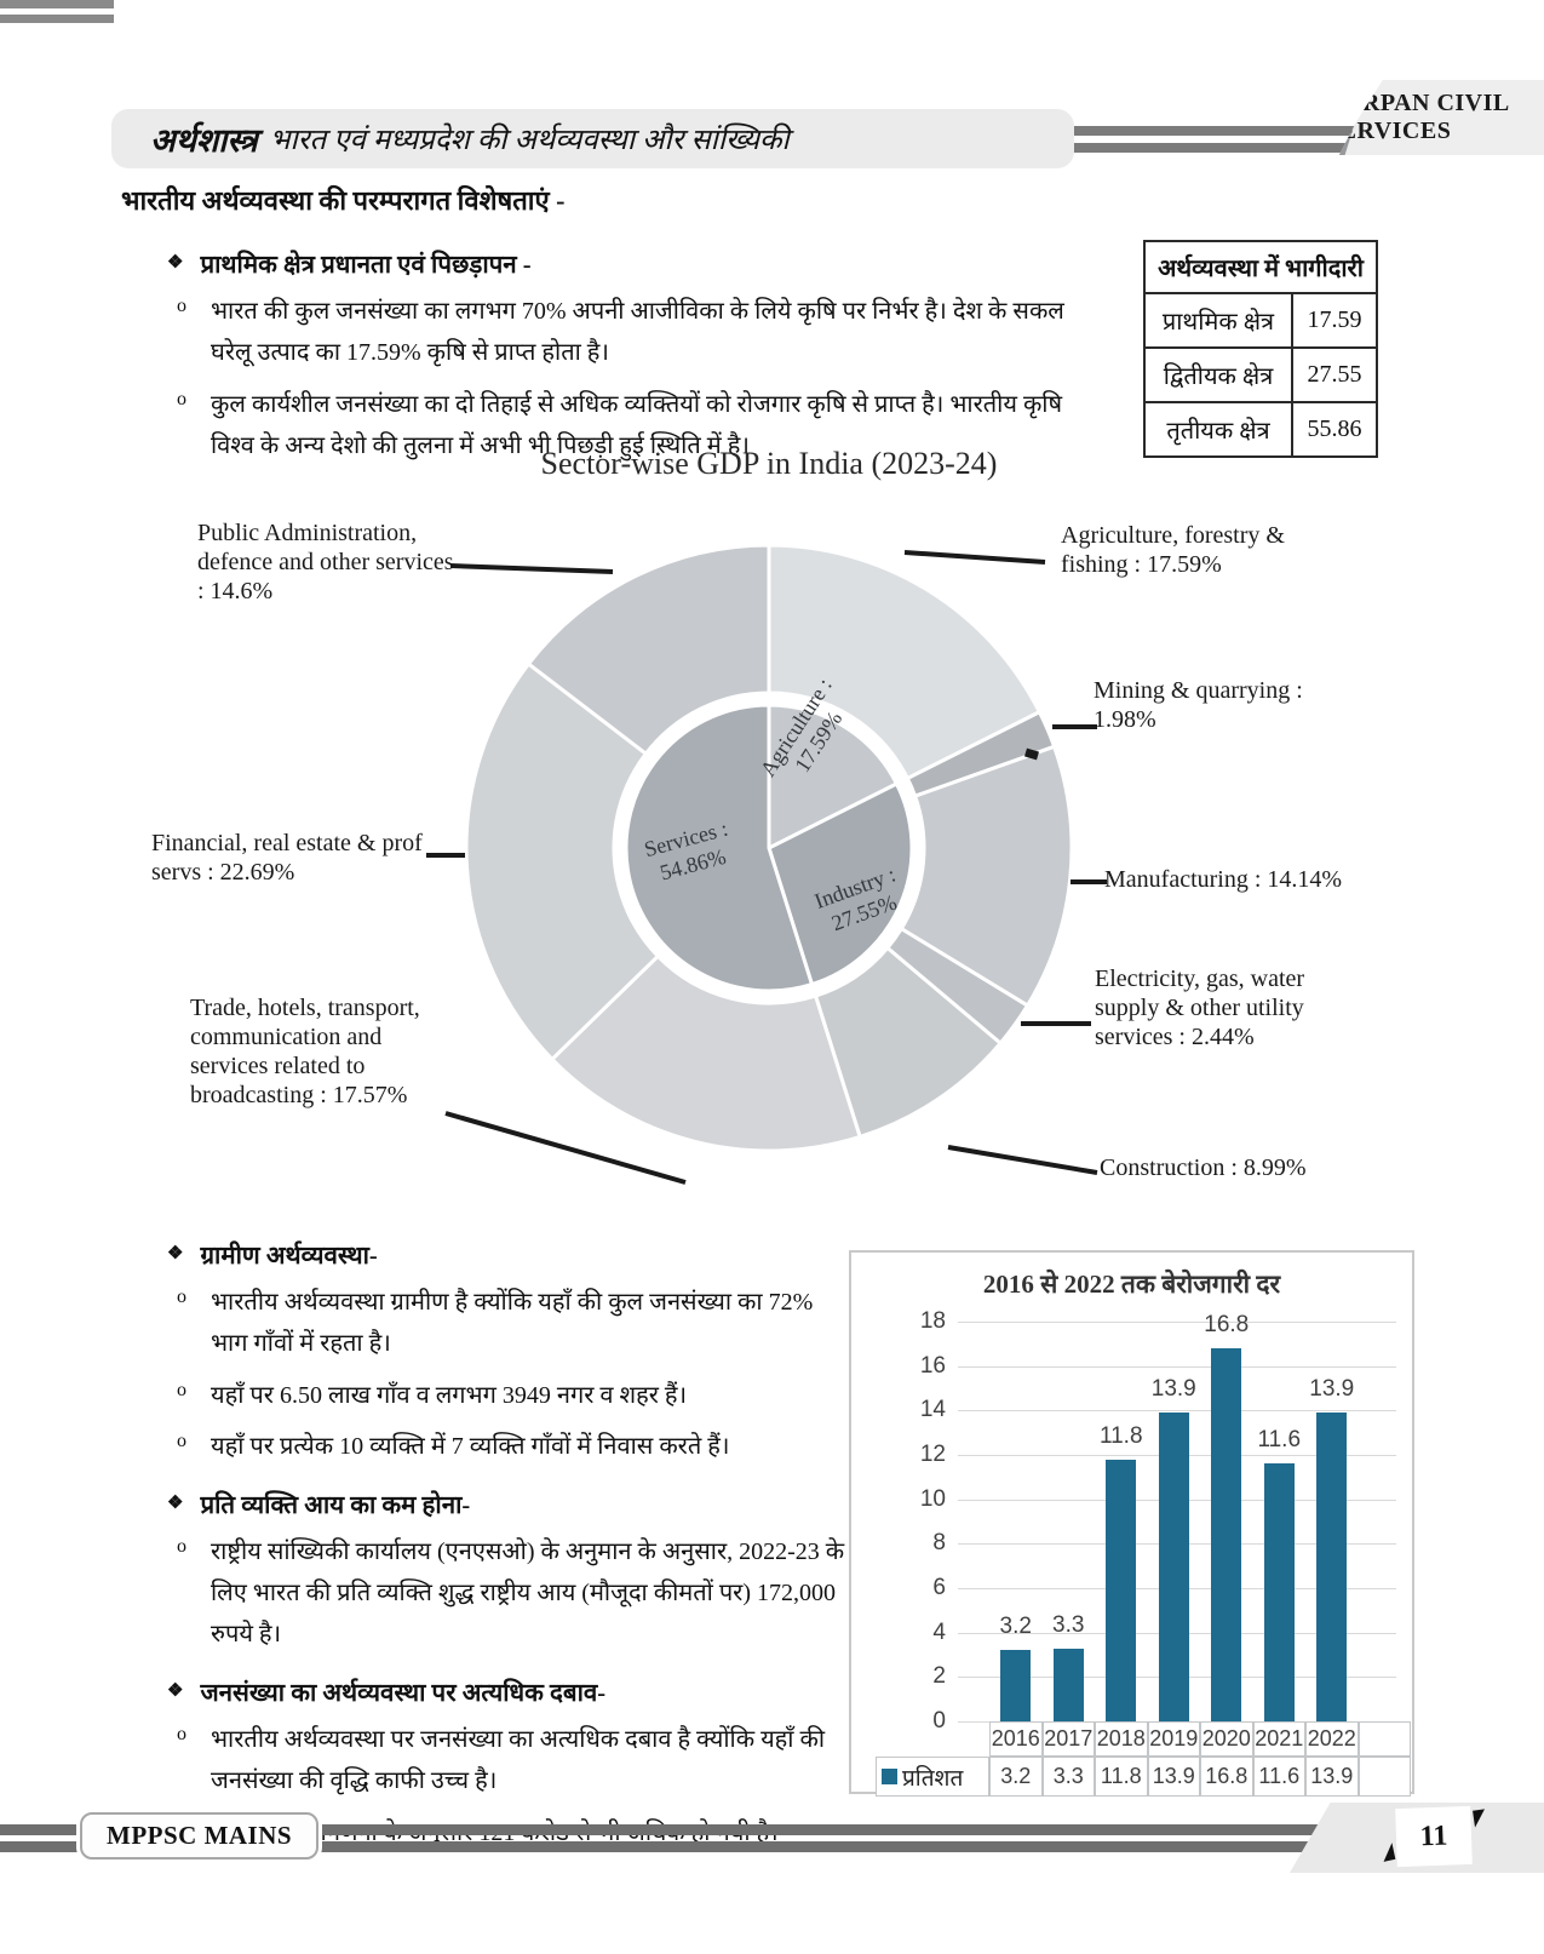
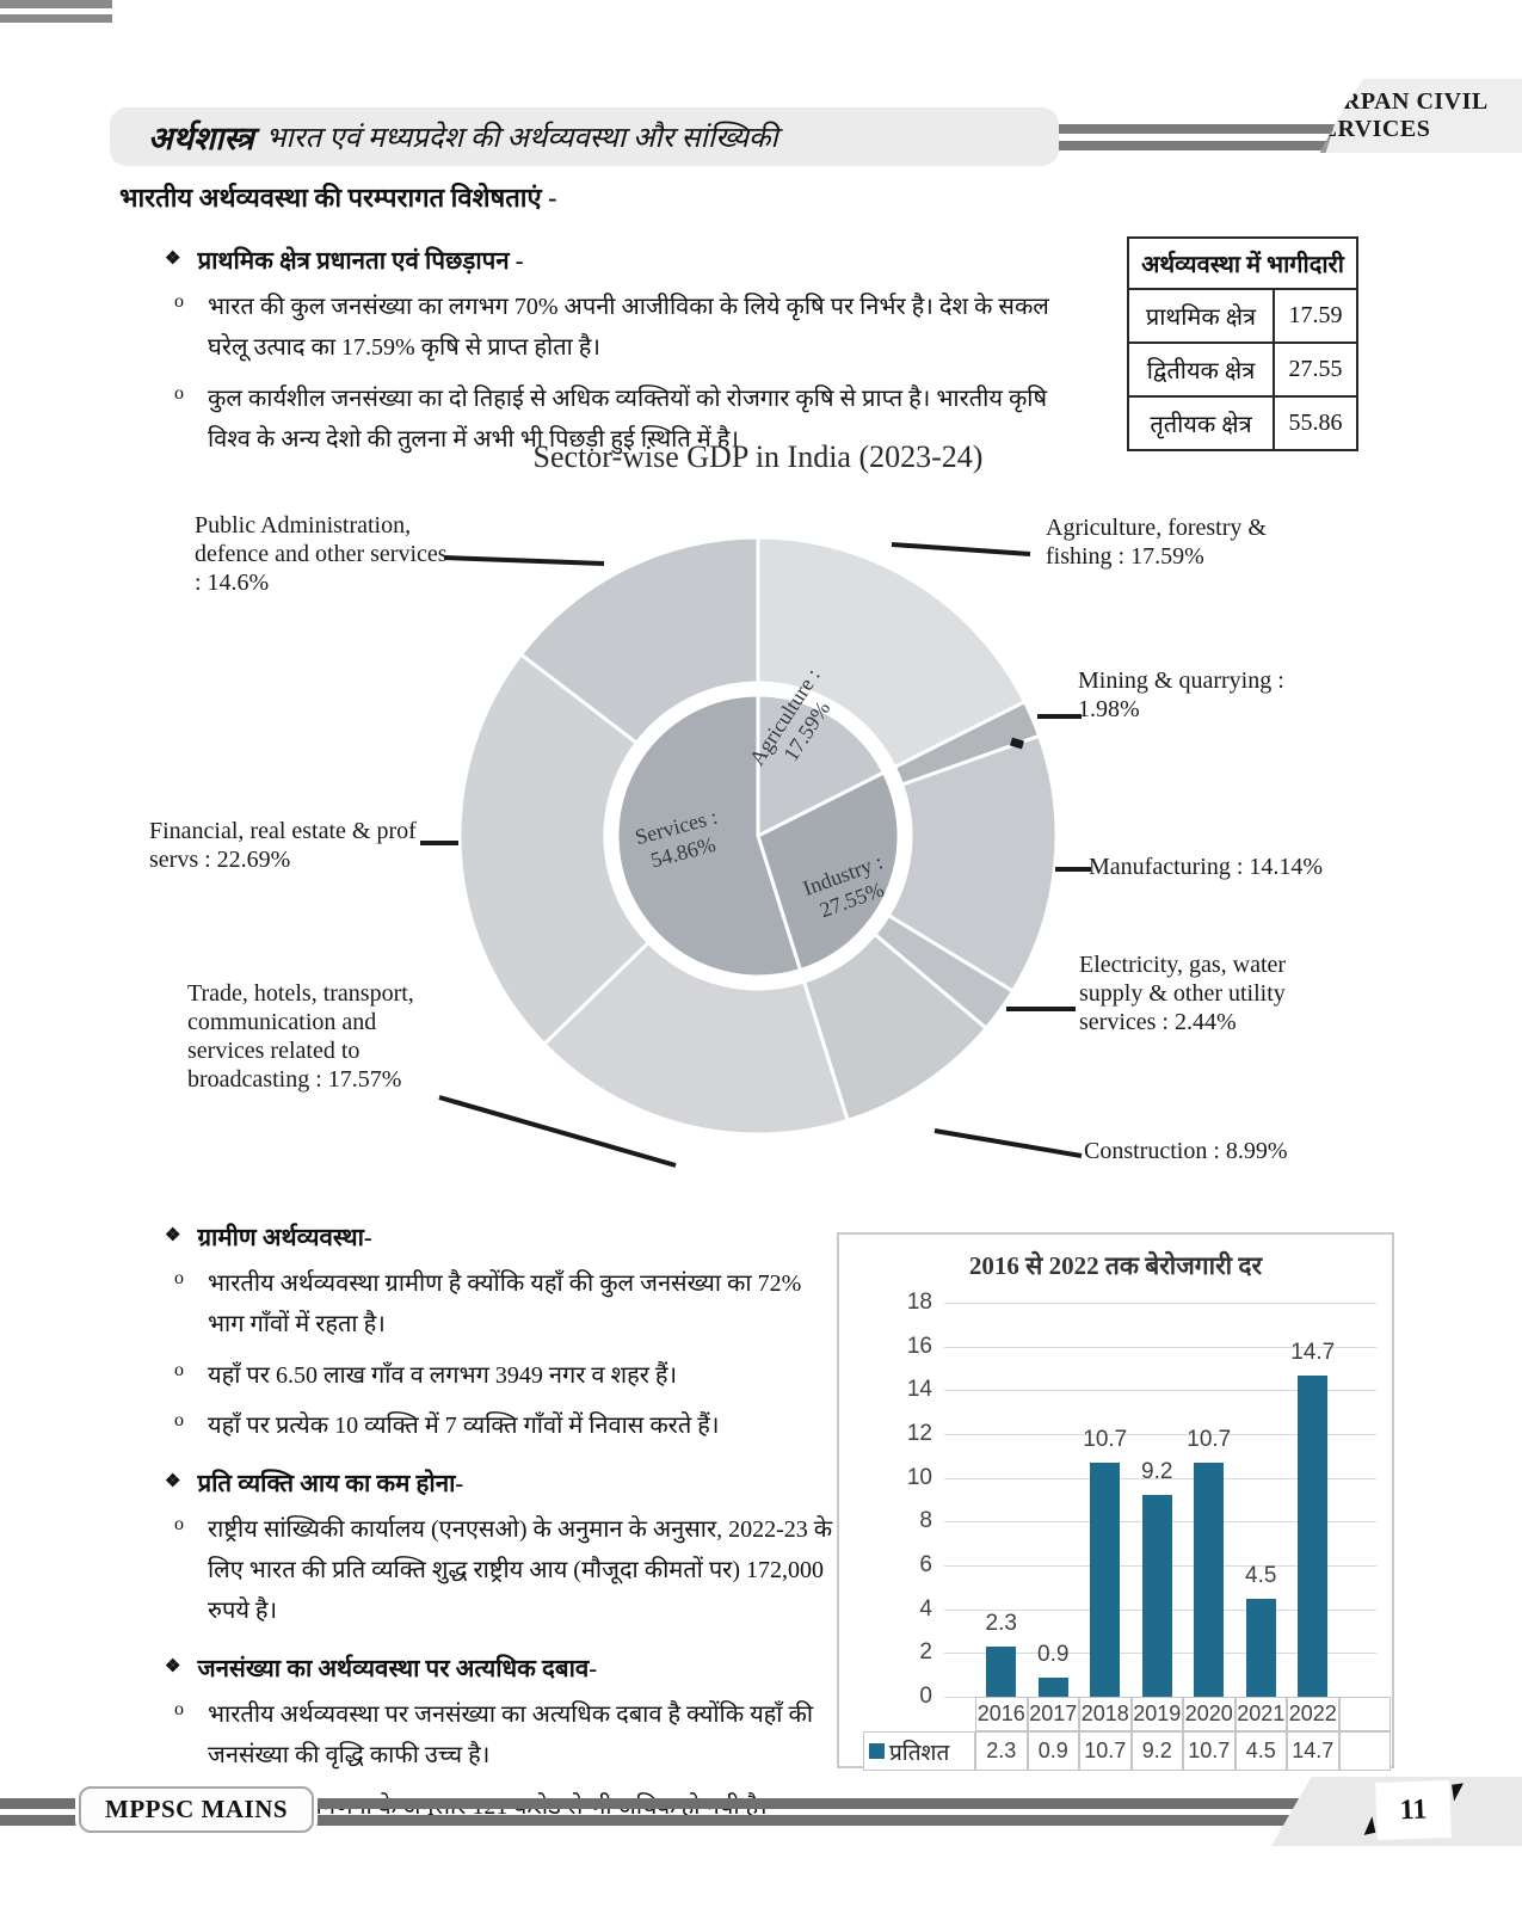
2016 से 2022 तक बेरोजगारी दर/2016: 3.2 -> 2.3
2016 से 2022 तक बेरोजगारी दर/2017: 3.3 -> 0.9
2016 से 2022 तक बेरोजगारी दर/2018: 11.8 -> 10.7
2016 से 2022 तक बेरोजगारी दर/2019: 13.9 -> 9.2
2016 से 2022 तक बेरोजगारी दर/2020: 16.8 -> 10.7
2016 से 2022 तक बेरोजगारी दर/2021: 11.6 -> 4.5
2016 से 2022 तक बेरोजगारी दर/2022: 13.9 -> 14.7
